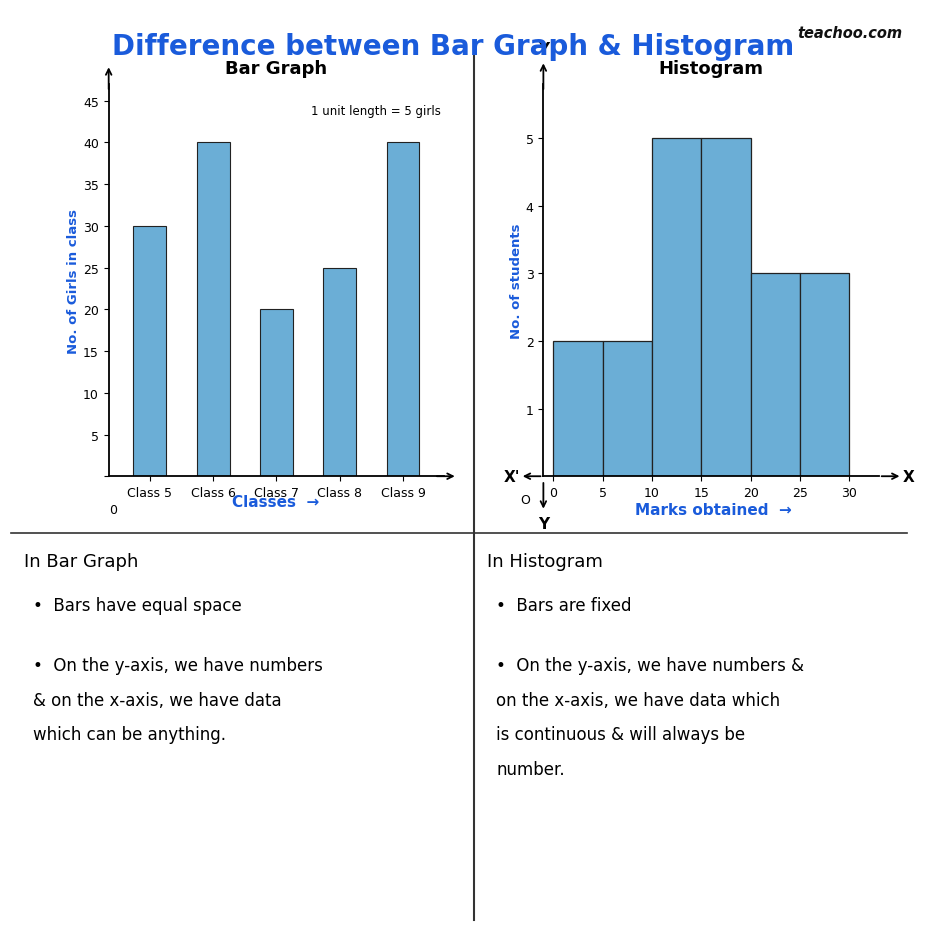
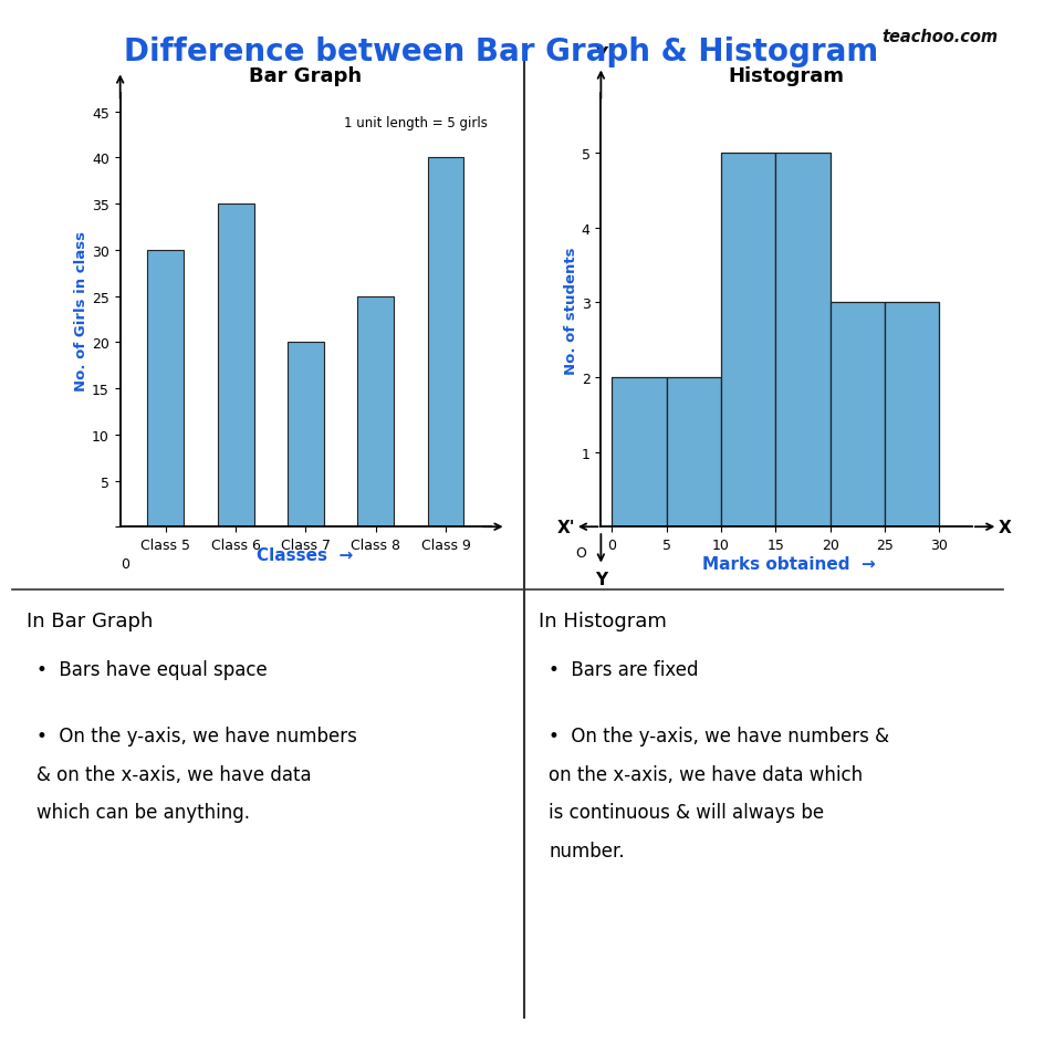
Class 6: 40 -> 35
